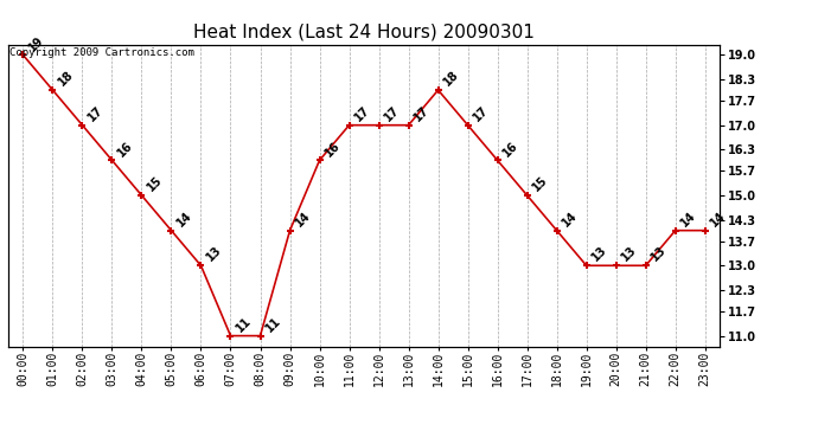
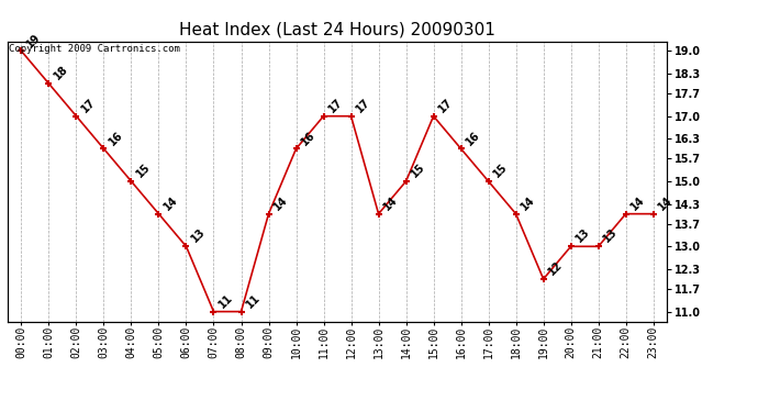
13:00: 17 -> 14
14:00: 18 -> 15
19:00: 13 -> 12
